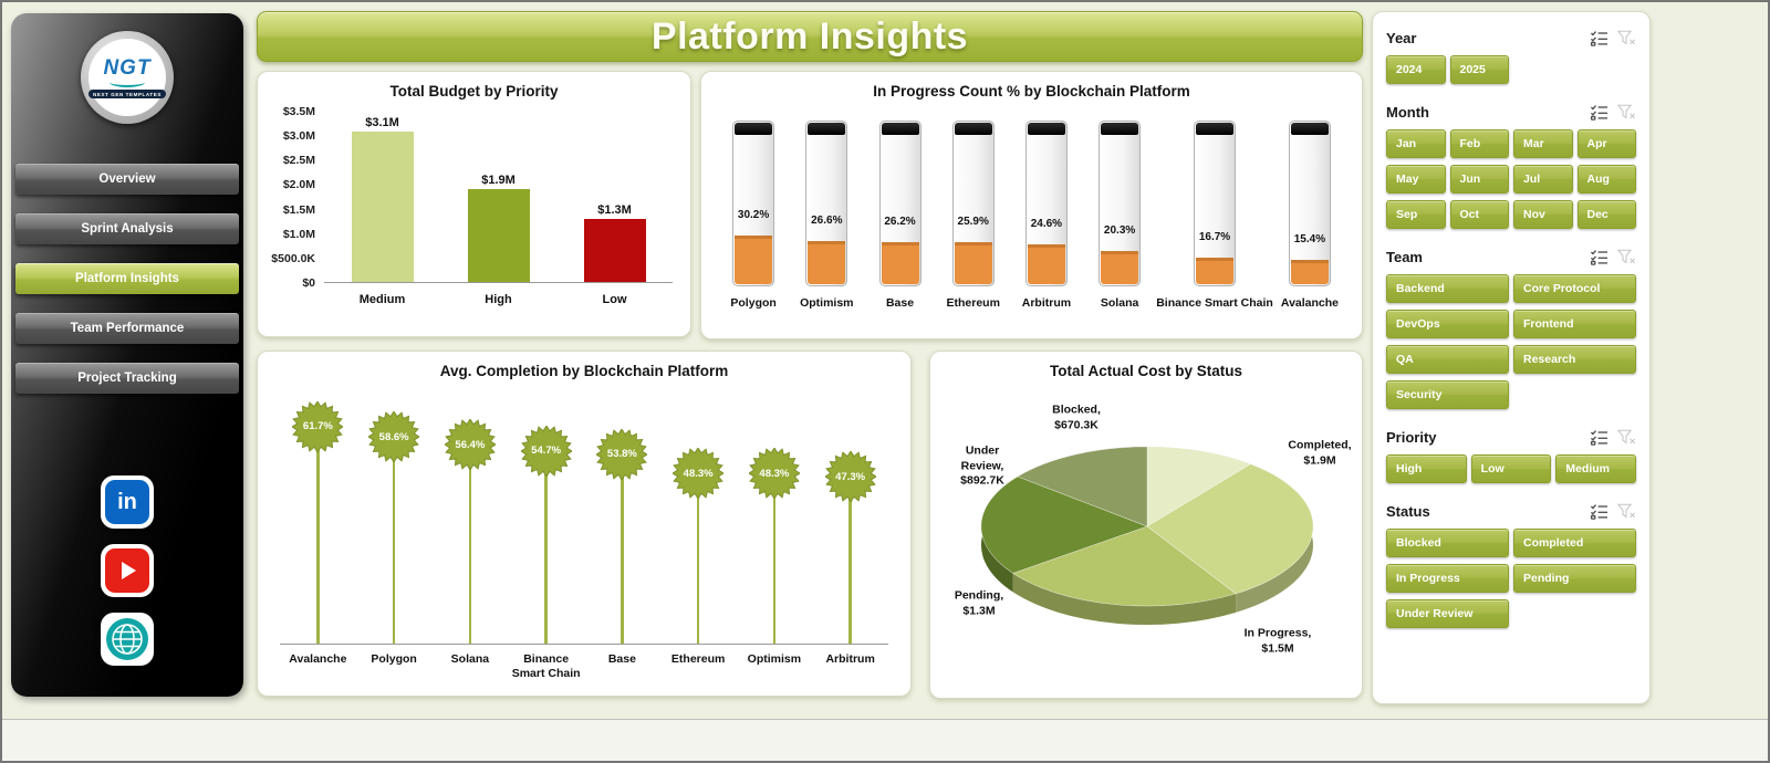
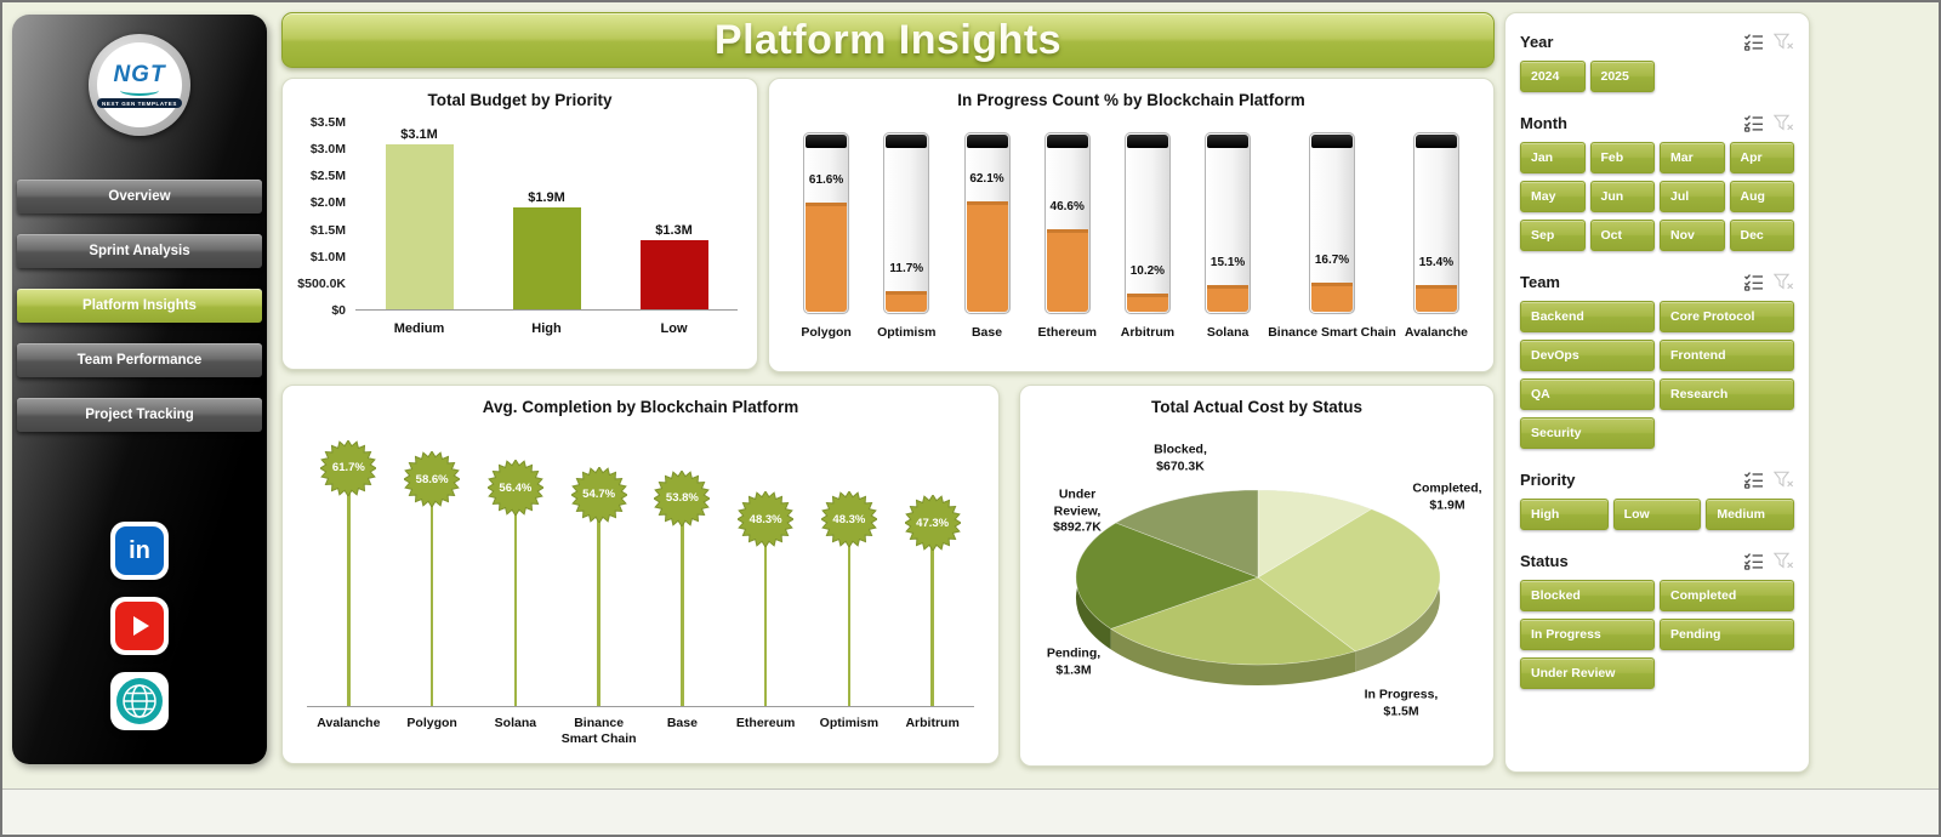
In Progress Count % by Blockchain Platform/Polygon: 30.2% -> 61.6%
In Progress Count % by Blockchain Platform/Optimism: 26.6% -> 11.7%
In Progress Count % by Blockchain Platform/Base: 26.2% -> 62.1%
In Progress Count % by Blockchain Platform/Ethereum: 25.9% -> 46.6%
In Progress Count % by Blockchain Platform/Arbitrum: 24.6% -> 10.2%
In Progress Count % by Blockchain Platform/Solana: 20.3% -> 15.1%
